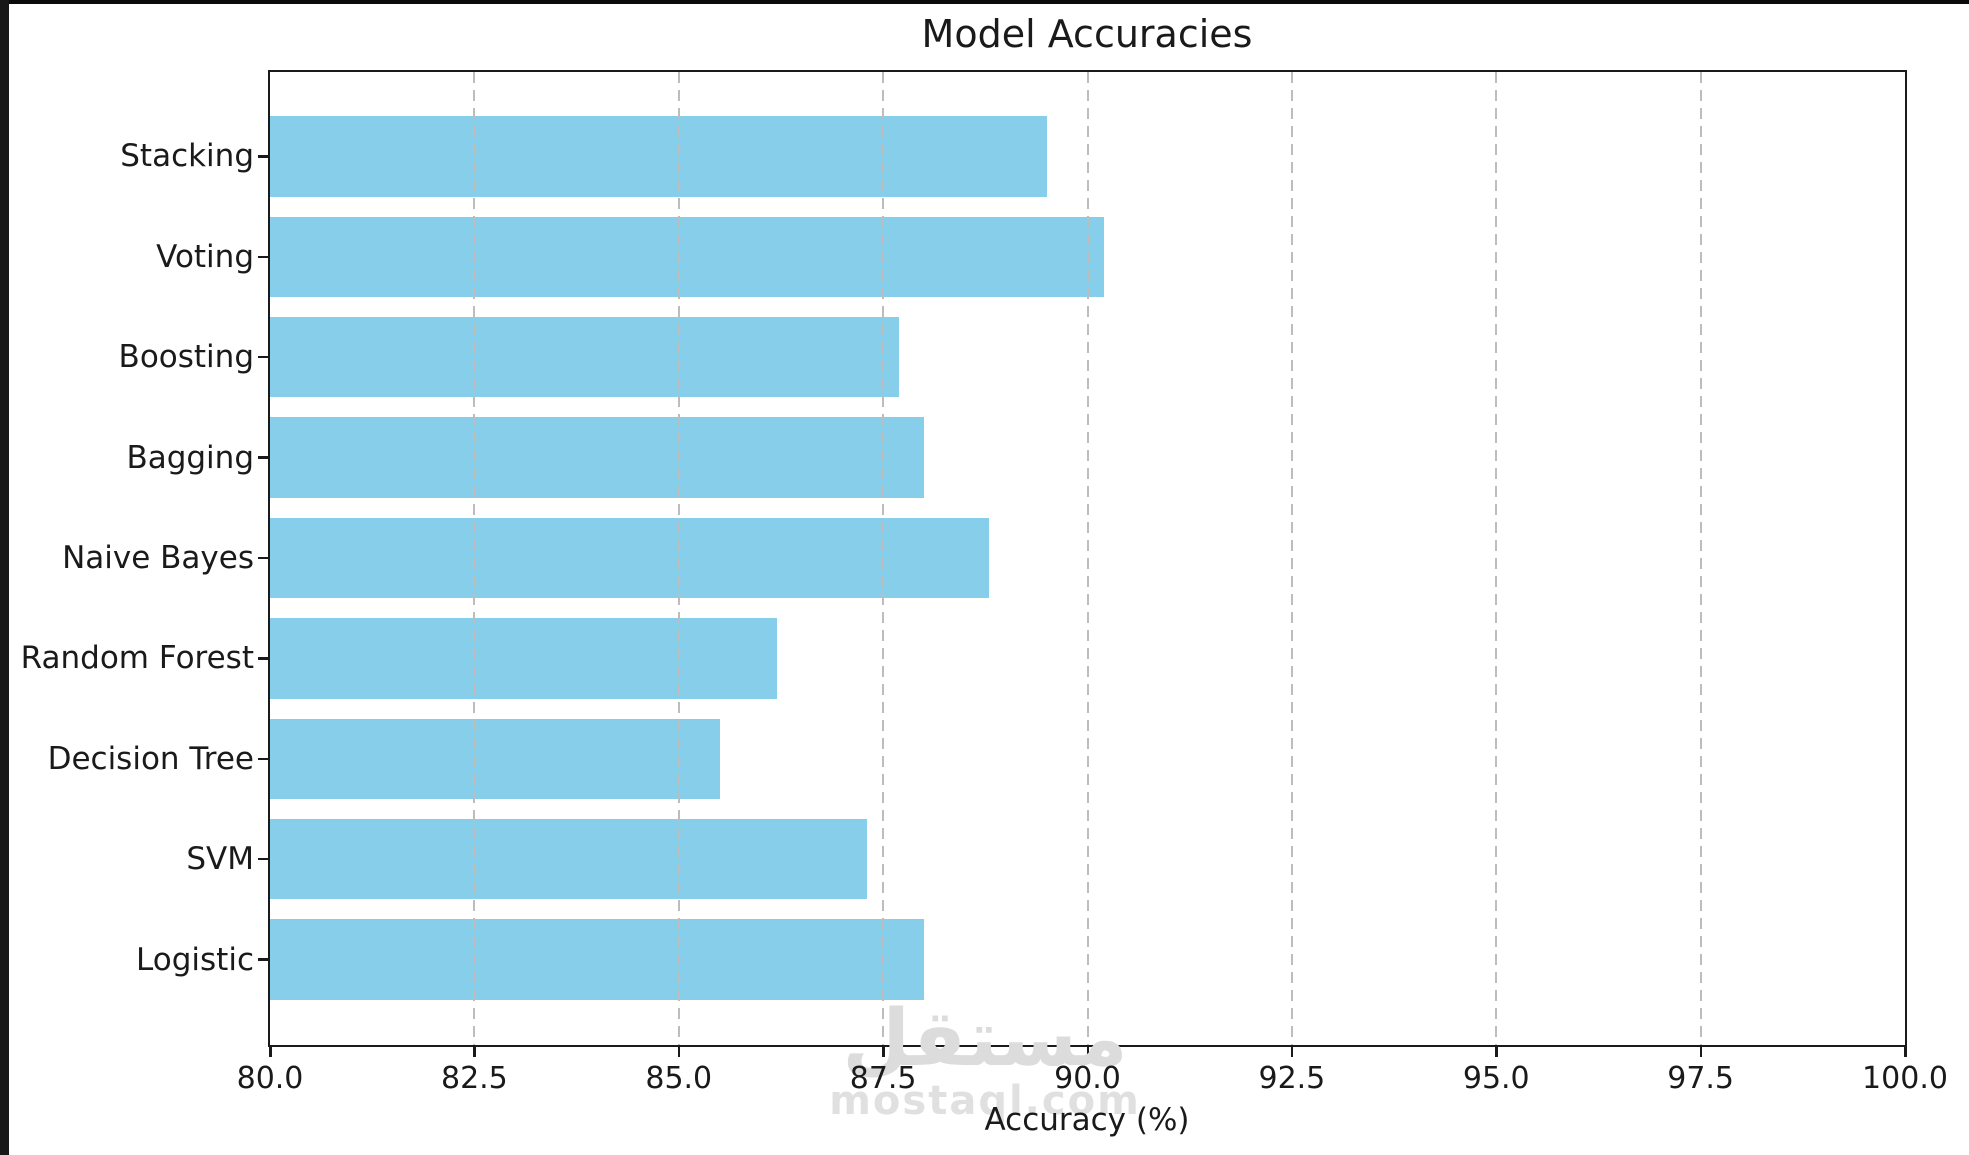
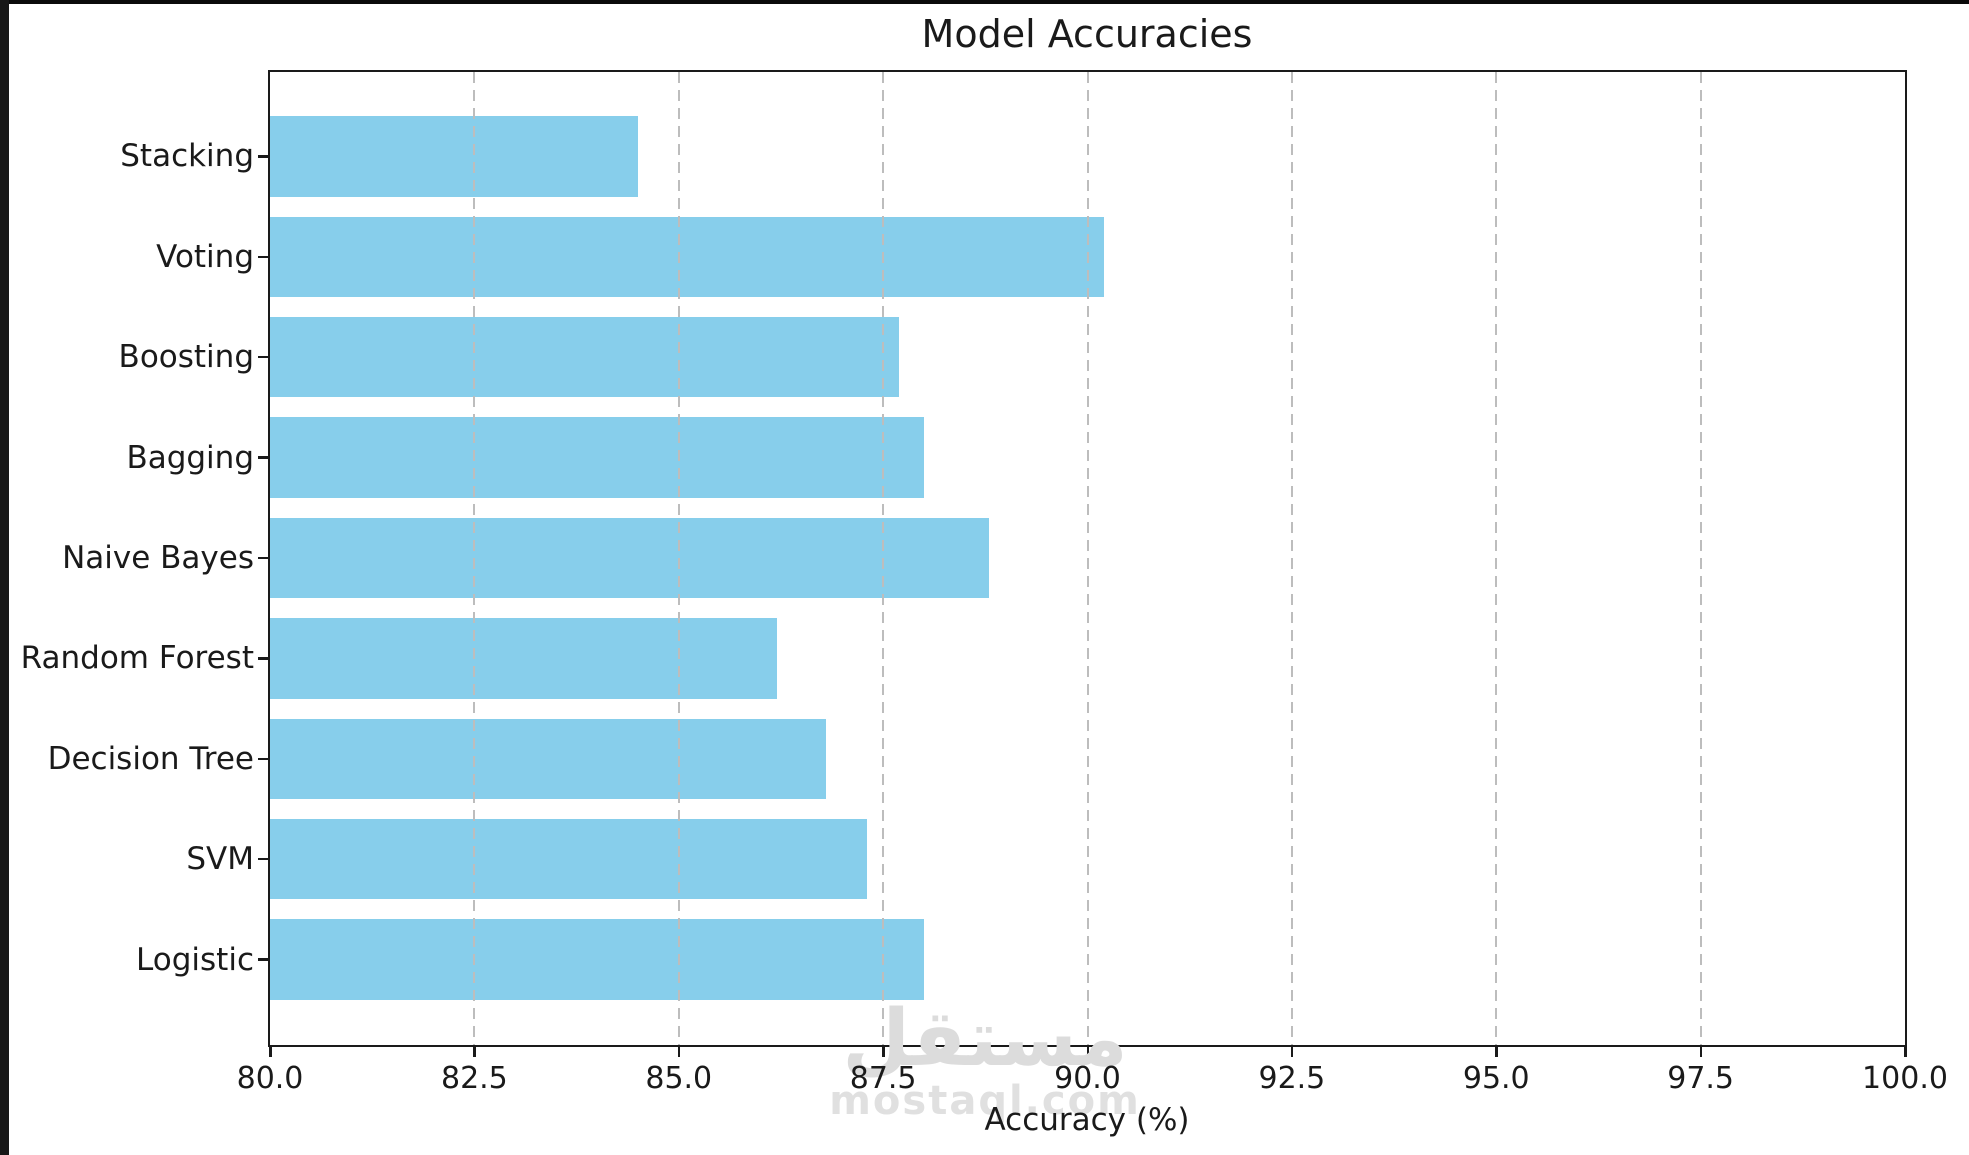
Stacking: 89.5 -> 84.5
Decision Tree: 85.5 -> 86.8
